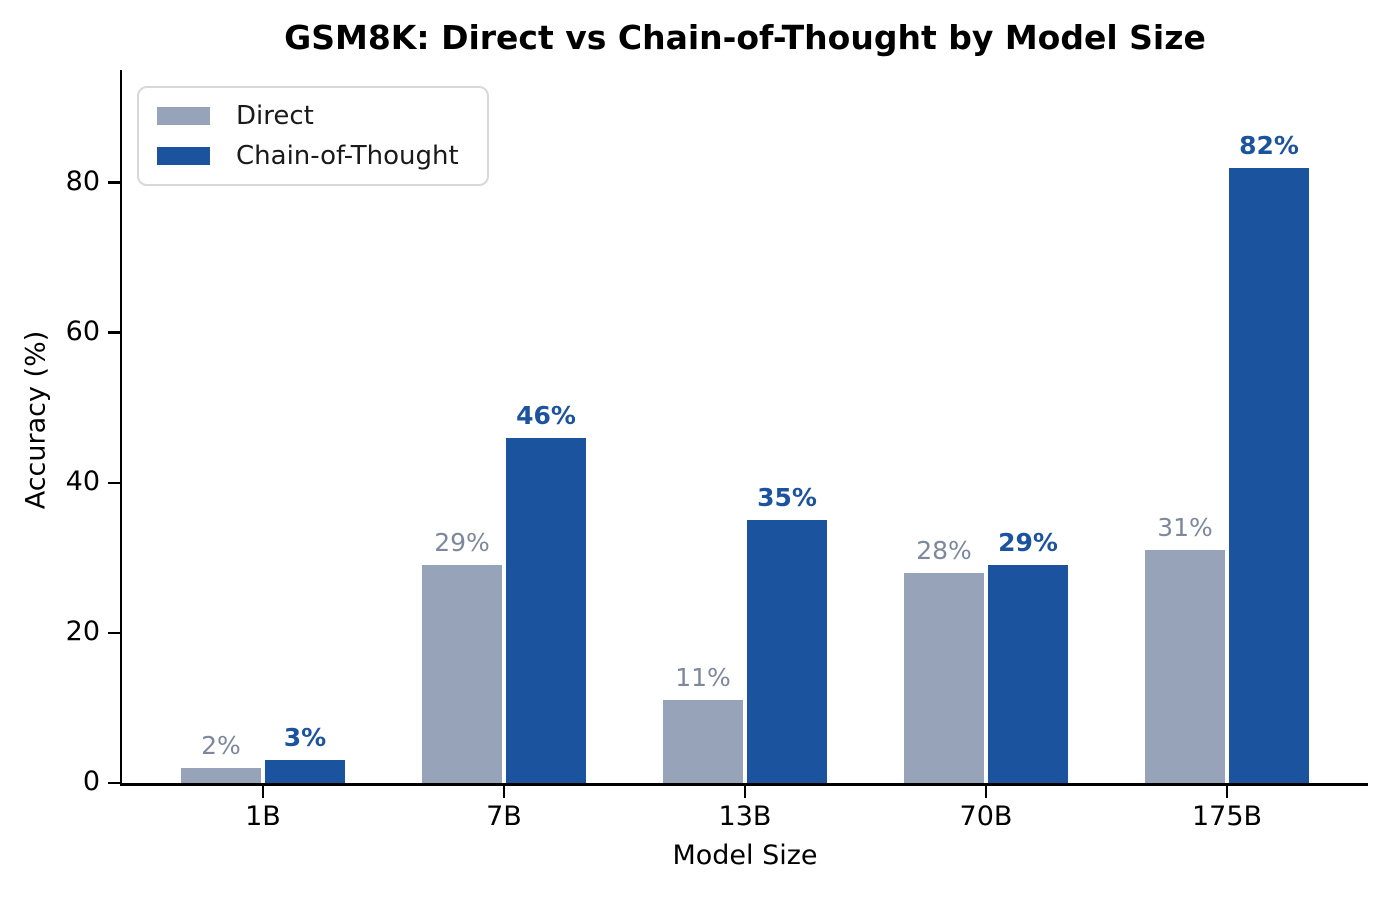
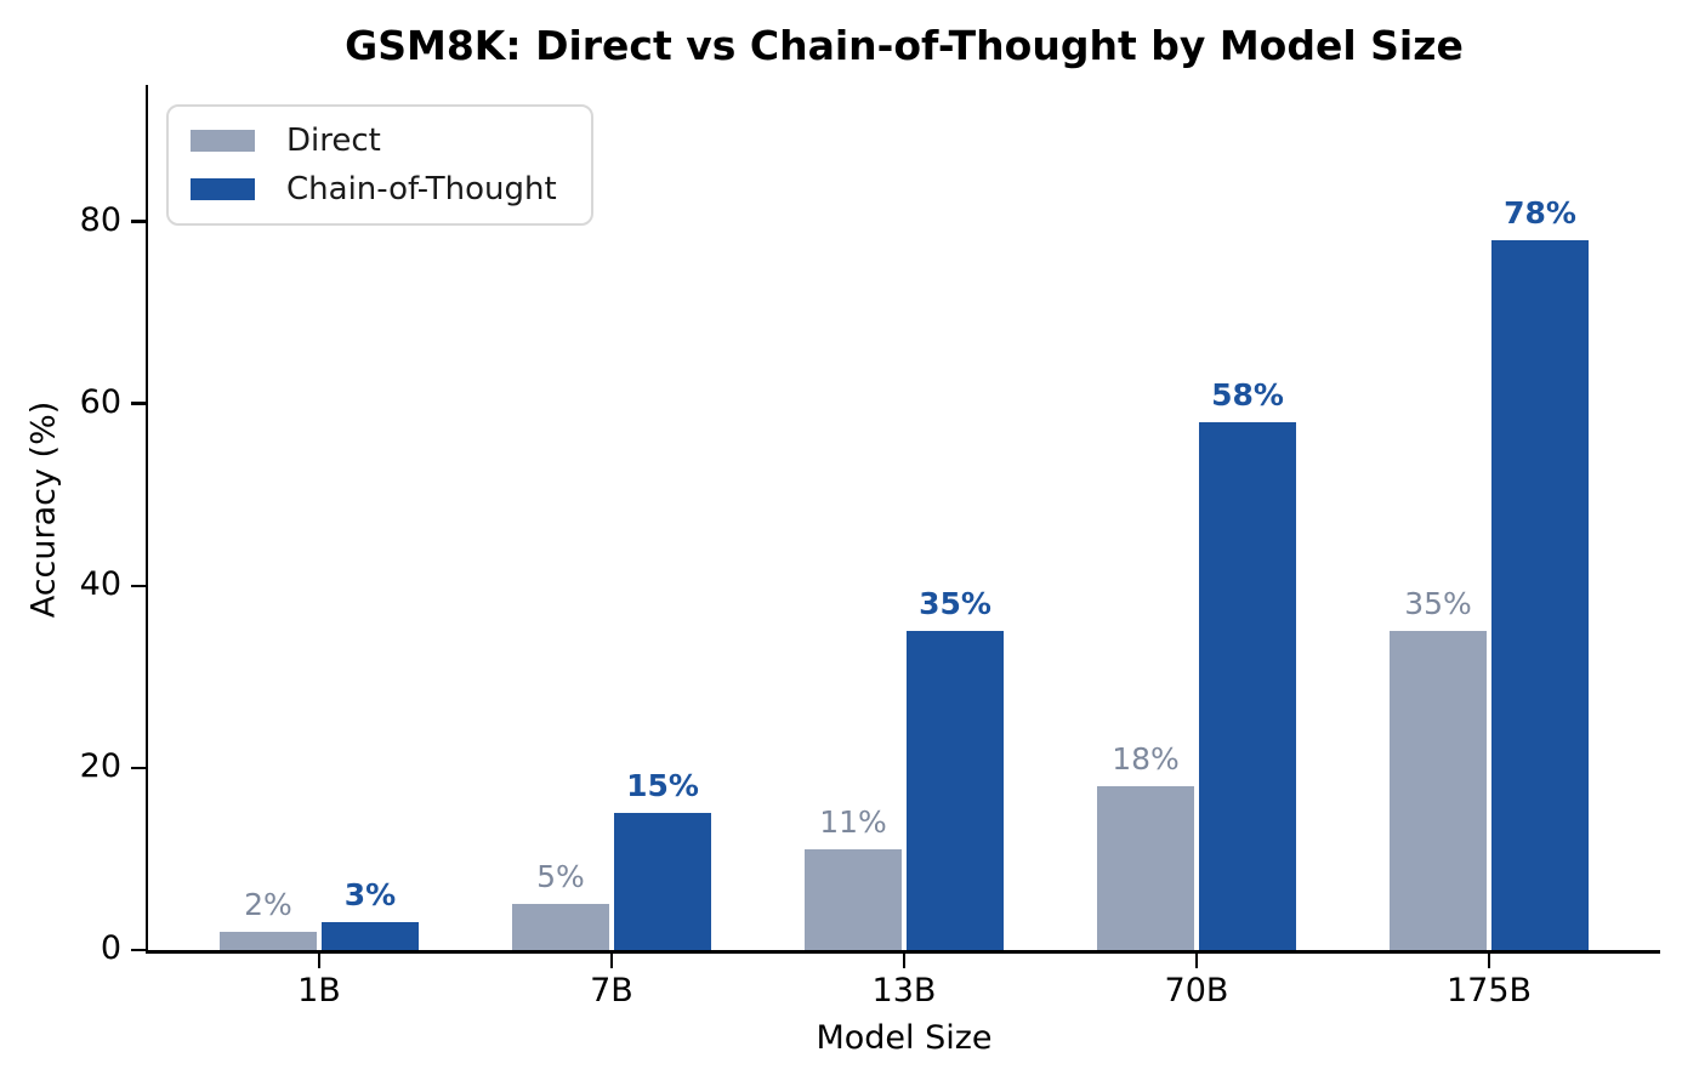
Direct/7B: 29% -> 5%
Chain-of-Thought/7B: 46% -> 15%
Direct/70B: 28% -> 18%
Chain-of-Thought/70B: 29% -> 58%
Direct/175B: 31% -> 35%
Chain-of-Thought/175B: 82% -> 78%
